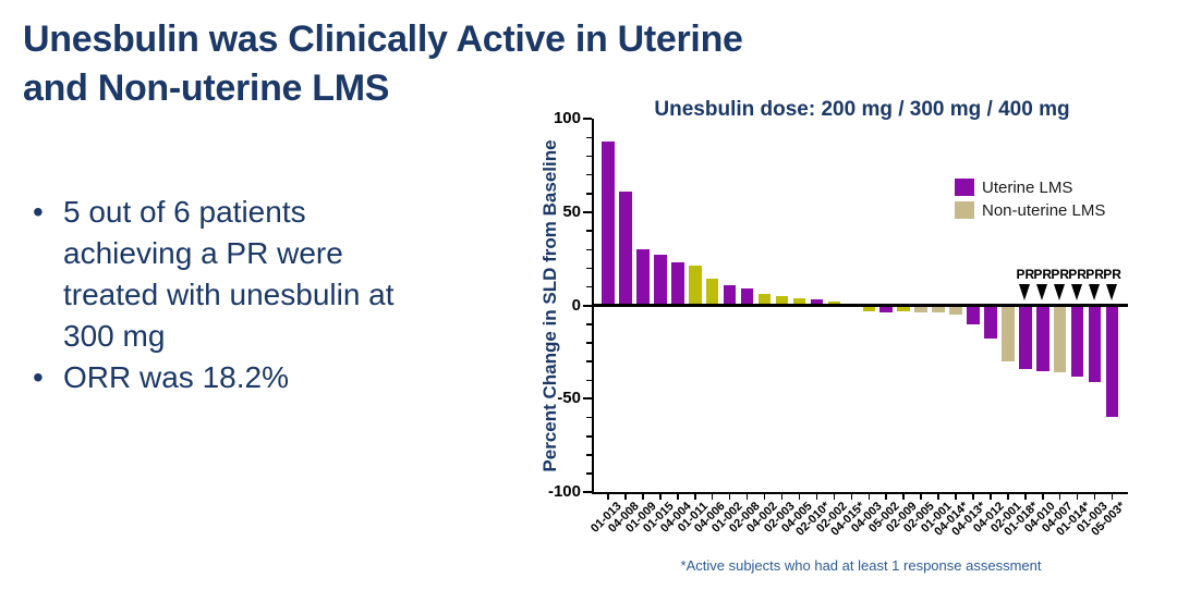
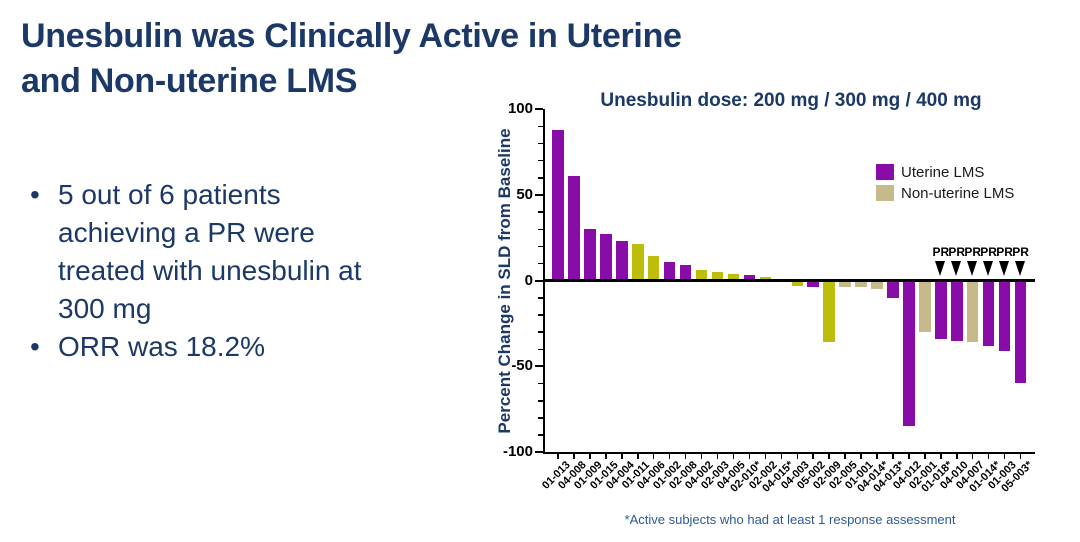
02-009: -3 -> -36
04-012: -18 -> -85
